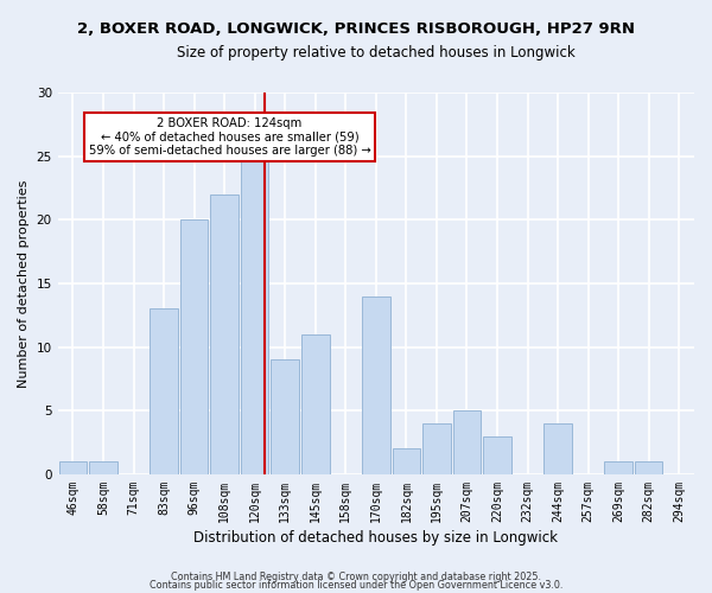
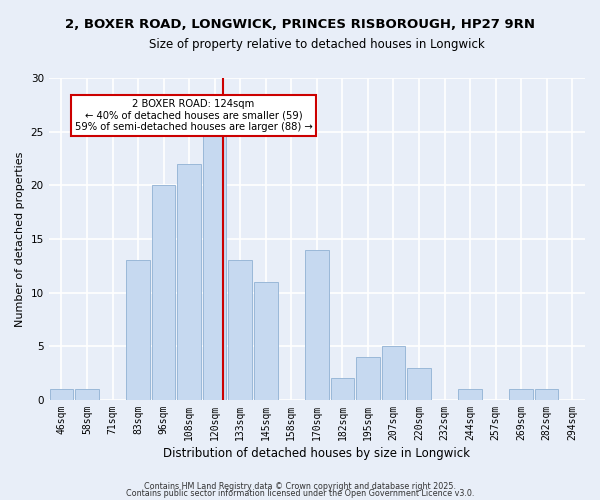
133sqm: 9 -> 13
244sqm: 4 -> 1
